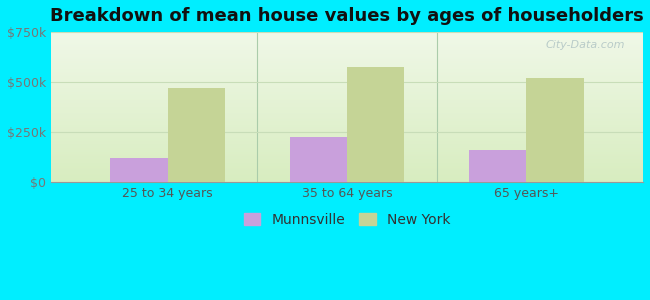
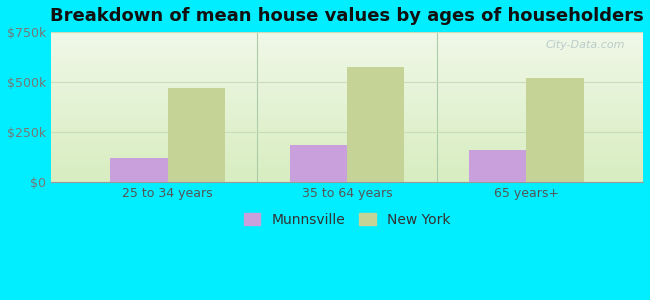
Munnsville/35 to 64 years: $225k -> $185k
